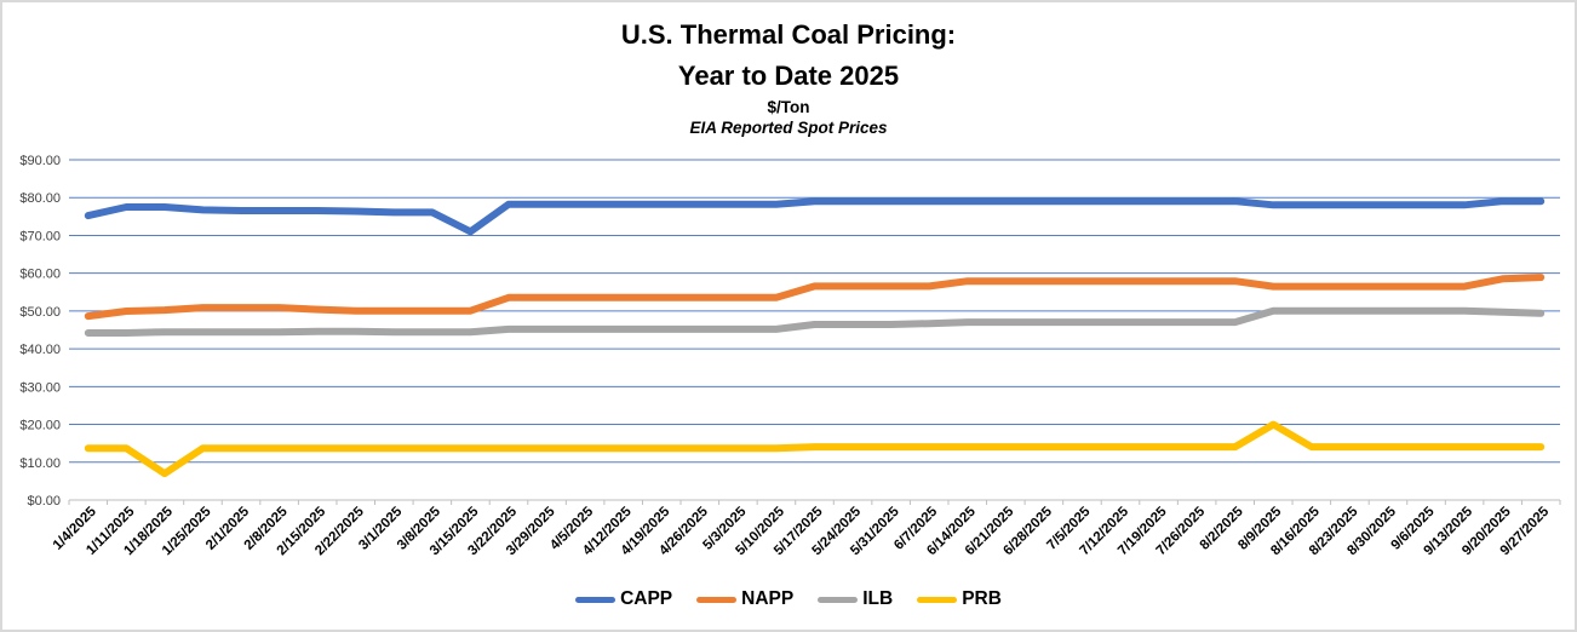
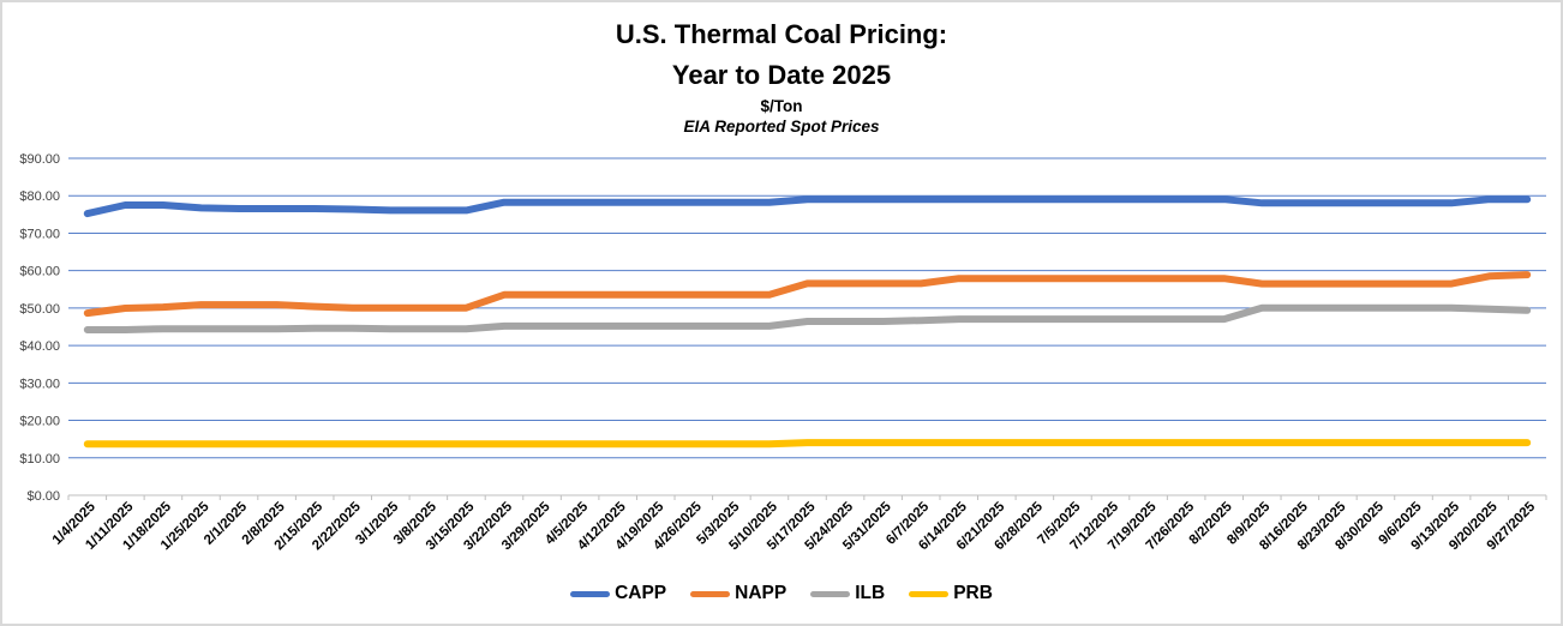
PRB/1/18/2025: $7 -> $14
CAPP/3/15/2025: $71 -> $76
PRB/8/9/2025: $20 -> $14
